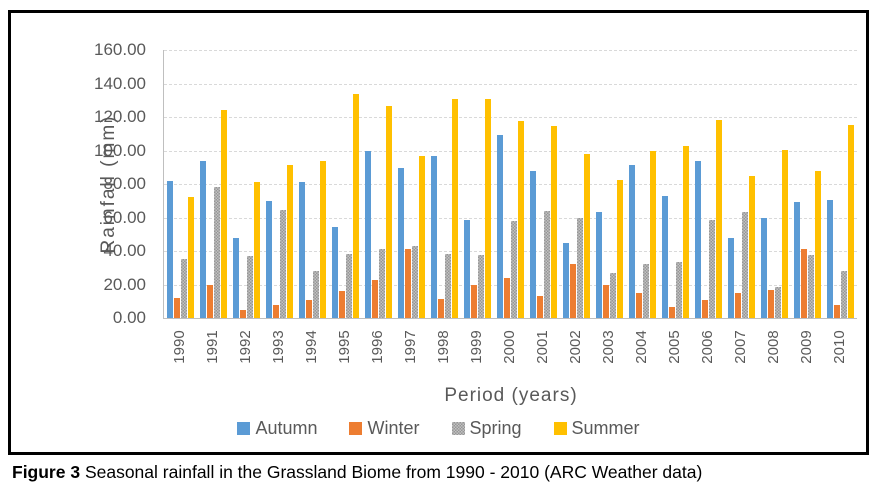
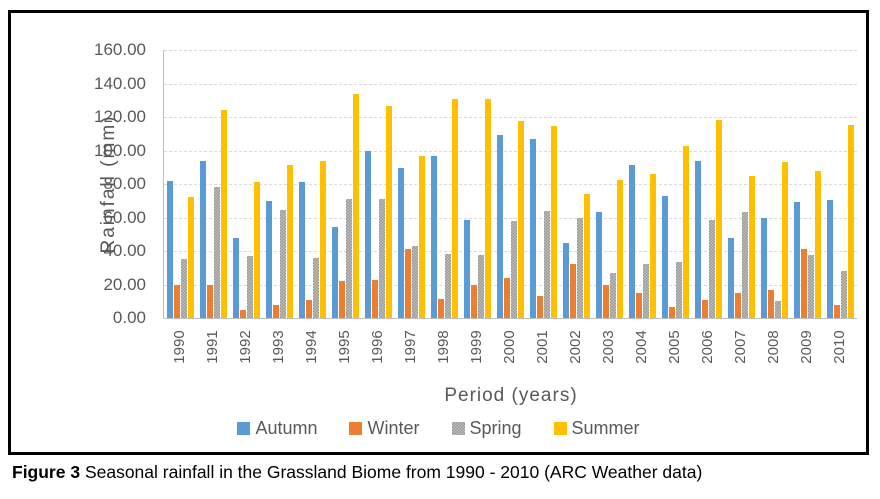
Winter/1990: 12 -> 20
Spring/1994: 28 -> 36
Winter/1995: 16 -> 22
Spring/1995: 38 -> 71
Spring/1996: 42 -> 71
Autumn/2001: 88 -> 107
Summer/2002: 98 -> 74
Summer/2004: 100 -> 86
Spring/2008: 18 -> 10
Summer/2008: 100 -> 93
